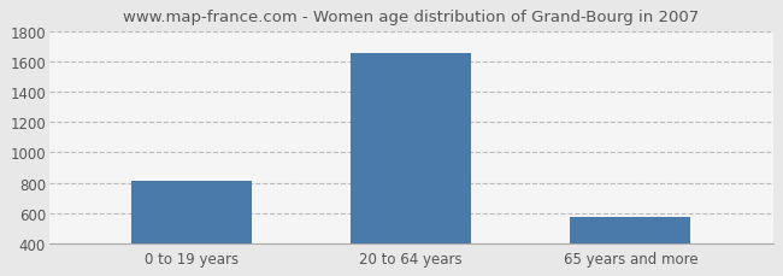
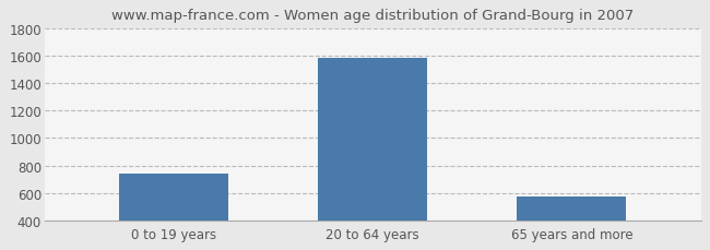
0 to 19 years: 810 -> 740
20 to 64 years: 1660 -> 1580
